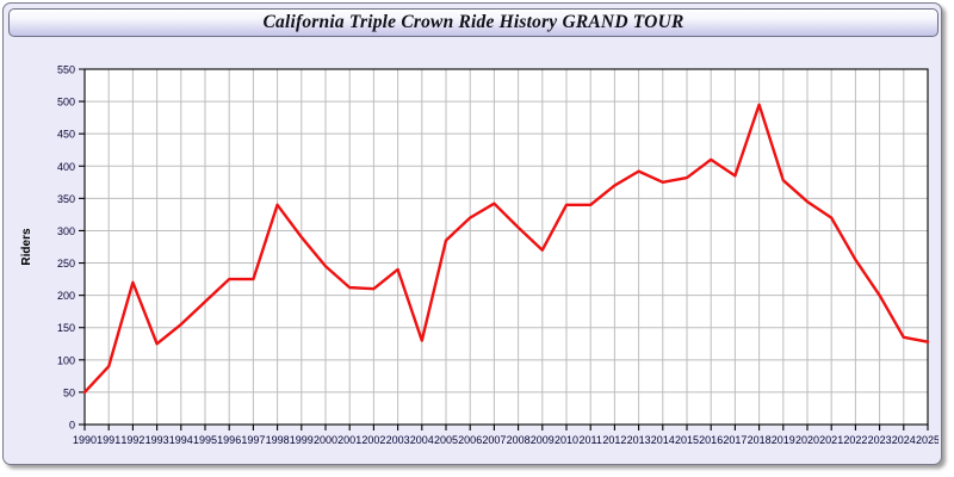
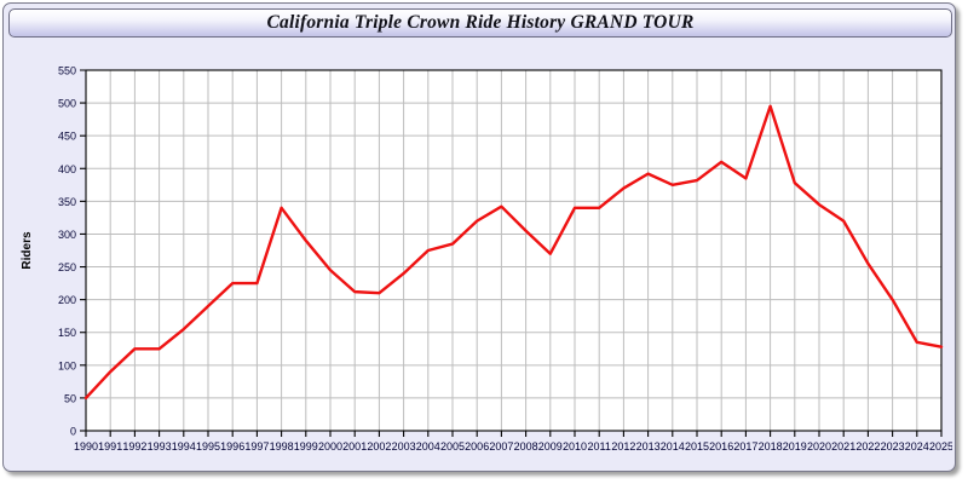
1992: 220 -> 120
2004: 130 -> 280
